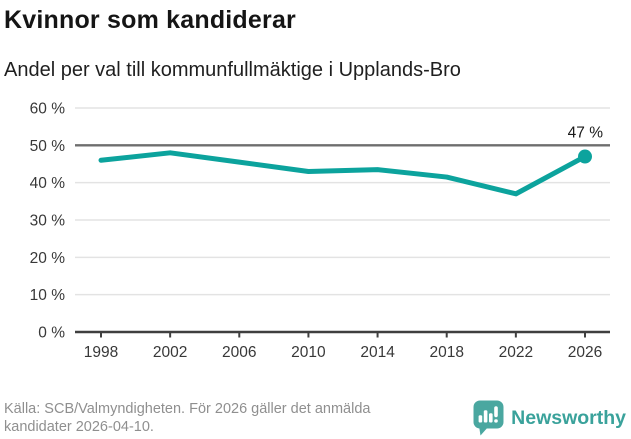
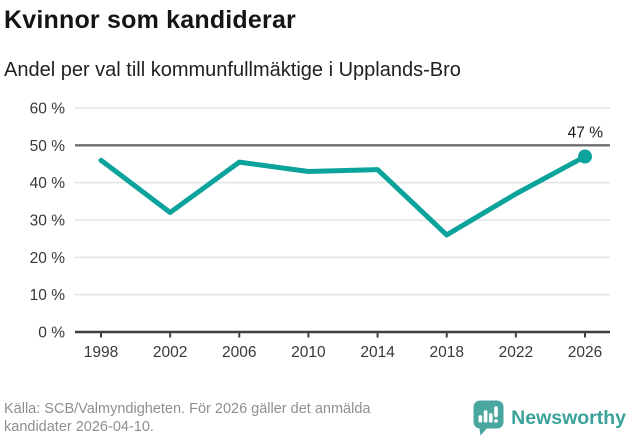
2002: 48% -> 32%
2018: 42% -> 26%
